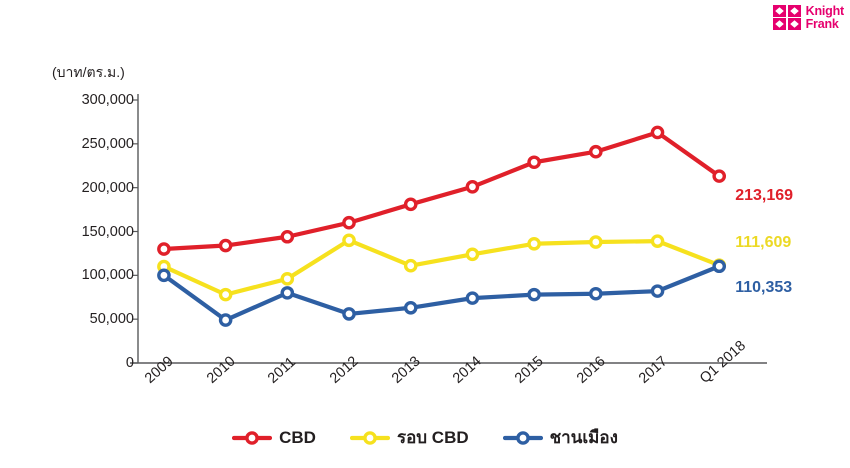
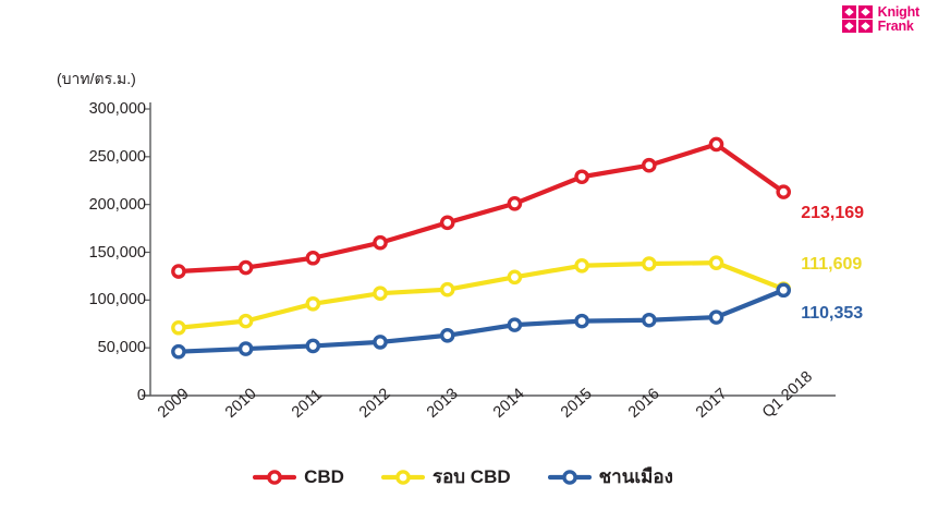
รอบ CBD/2009: 110000 -> 70000
ชานเมือง/2009: 100000 -> 50000
ชานเมือง/2011: 80000 -> 50000
รอบ CBD/2012: 140000 -> 110000
